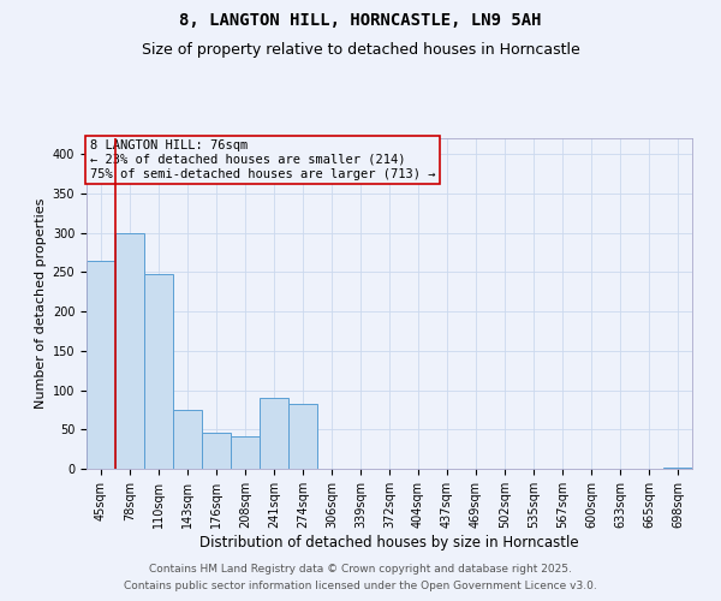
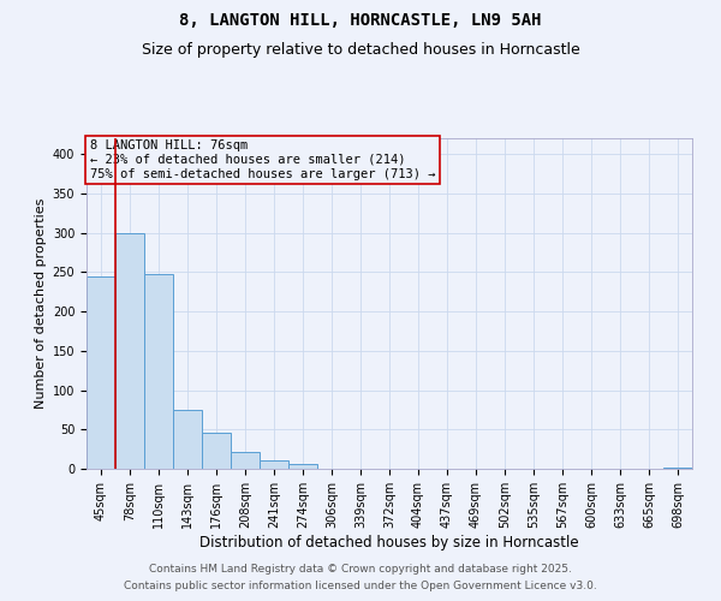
45sqm: 264 -> 245
208sqm: 42 -> 22
241sqm: 90 -> 10
274sqm: 82 -> 6
